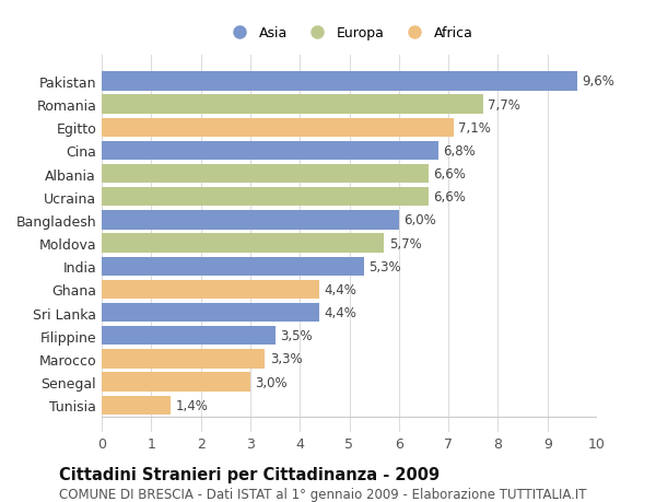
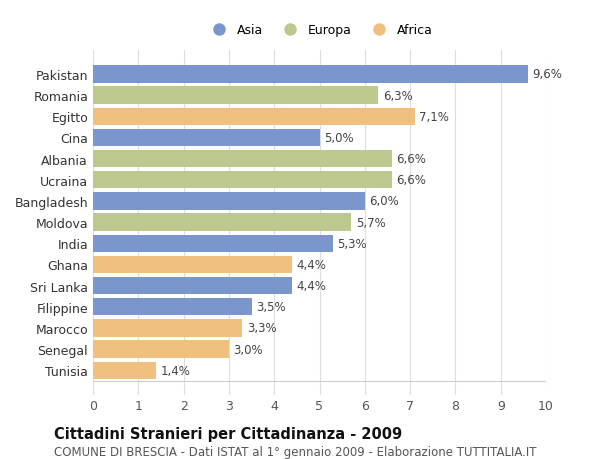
Romania: 7,7% -> 6,3%
Cina: 6,8% -> 5,0%
